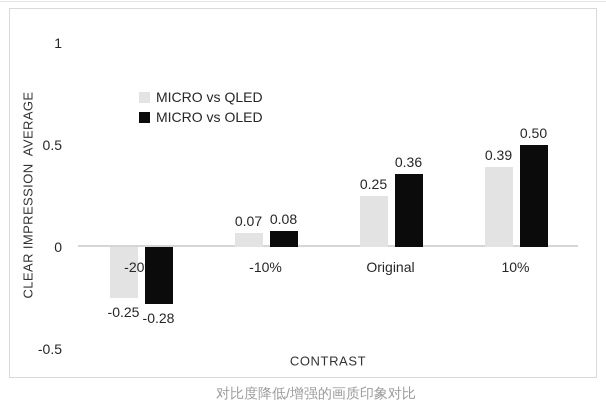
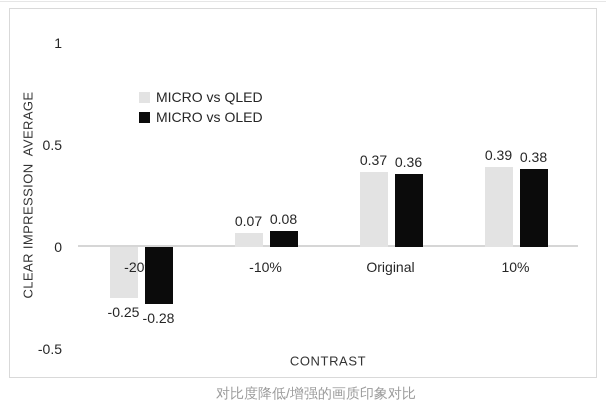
MICRO vs QLED/Original: 0.25 -> 0.37
MICRO vs OLED/10%: 0.50 -> 0.38
